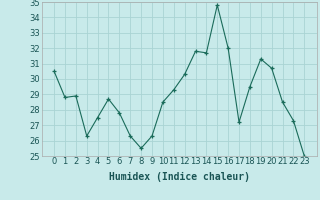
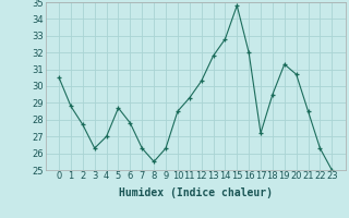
2: 28.9 -> 27.7
4: 27.5 -> 27.0
14: 31.7 -> 32.8
22: 27.3 -> 26.3
